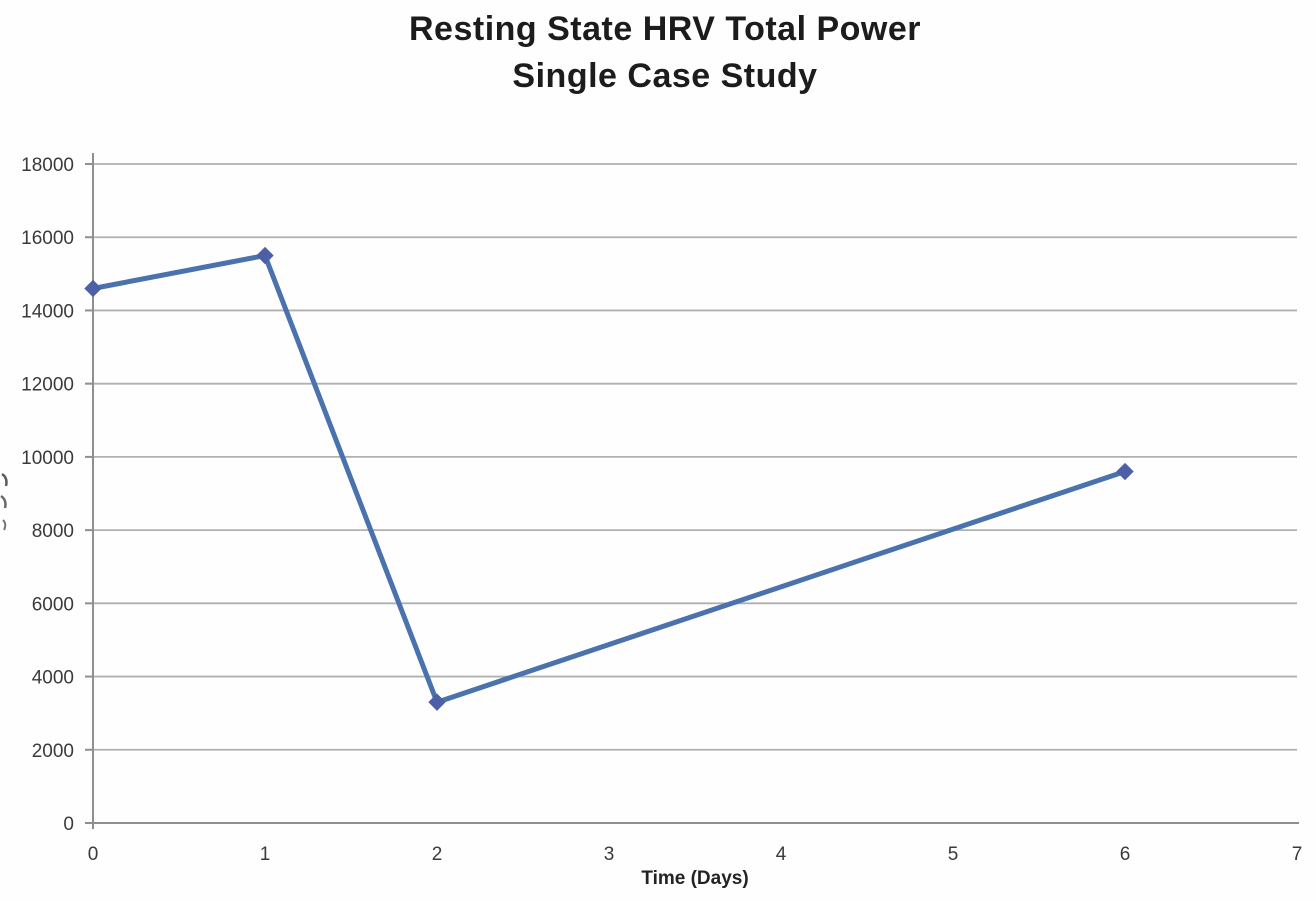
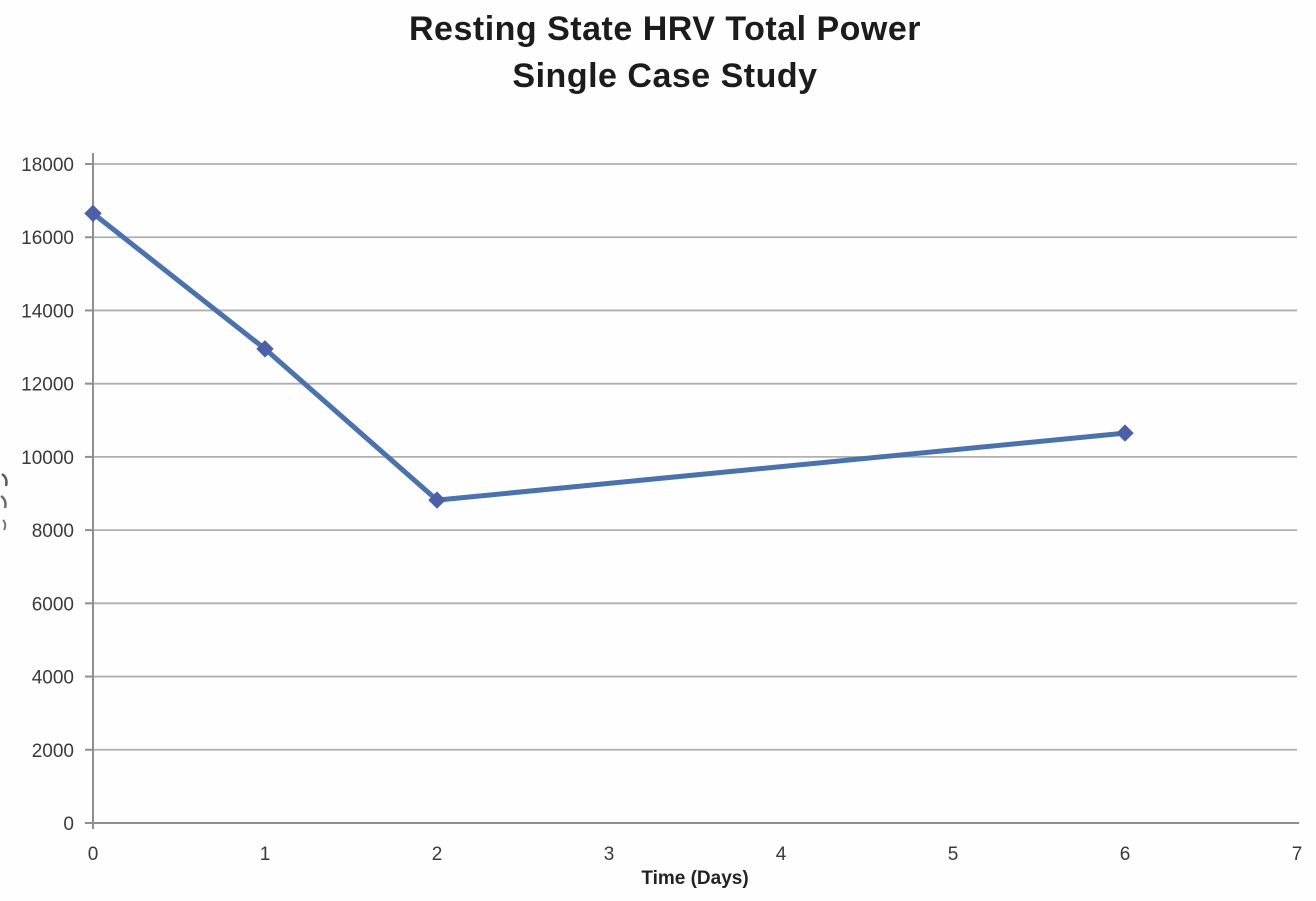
0: 14600 -> 16600
1: 15500 -> 13000
2: 3300 -> 8800
6: 9600 -> 10600
